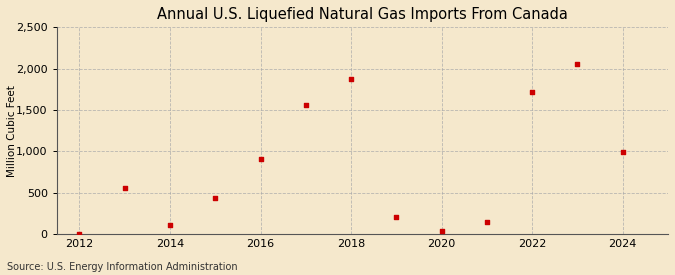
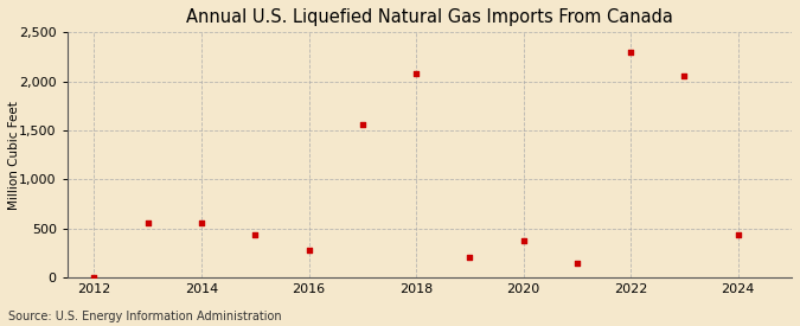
2014: 110 -> 560
2016: 910 -> 280
2018: 1,880 -> 2,080
2020: 40 -> 380
2022: 1,720 -> 2,300
2024: 990 -> 440
